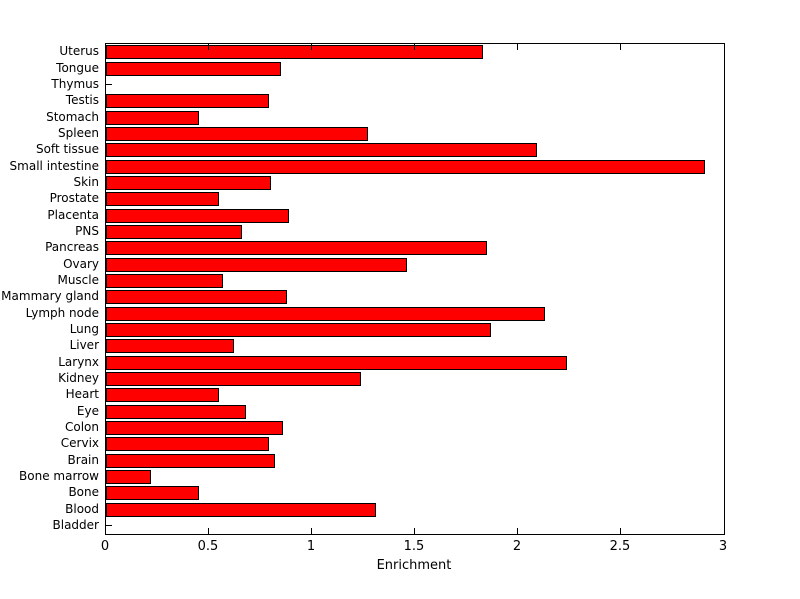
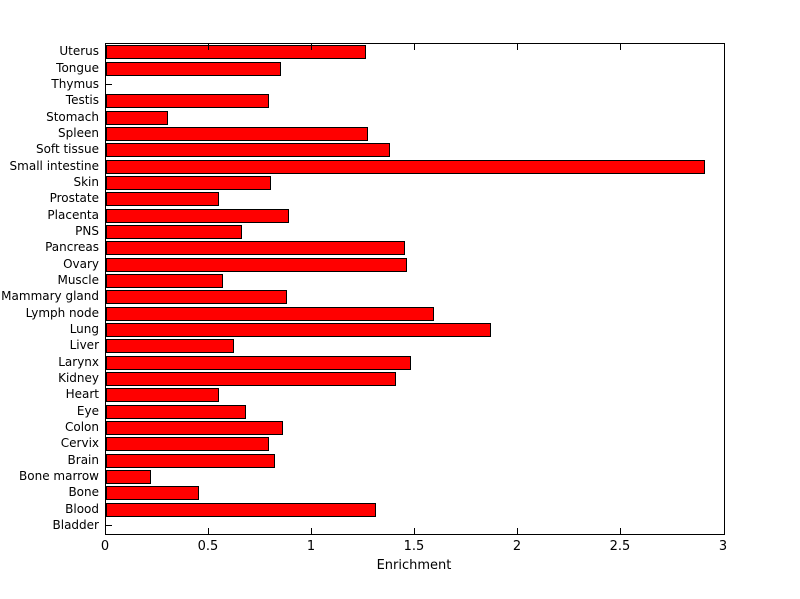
Kidney: 1.24 -> 1.41
Larynx: 2.24 -> 1.48
Lymph node: 2.13 -> 1.59
Pancreas: 1.85 -> 1.45
Soft tissue: 2.09 -> 1.38
Stomach: 0.45 -> 0.30
Uterus: 1.83 -> 1.26
